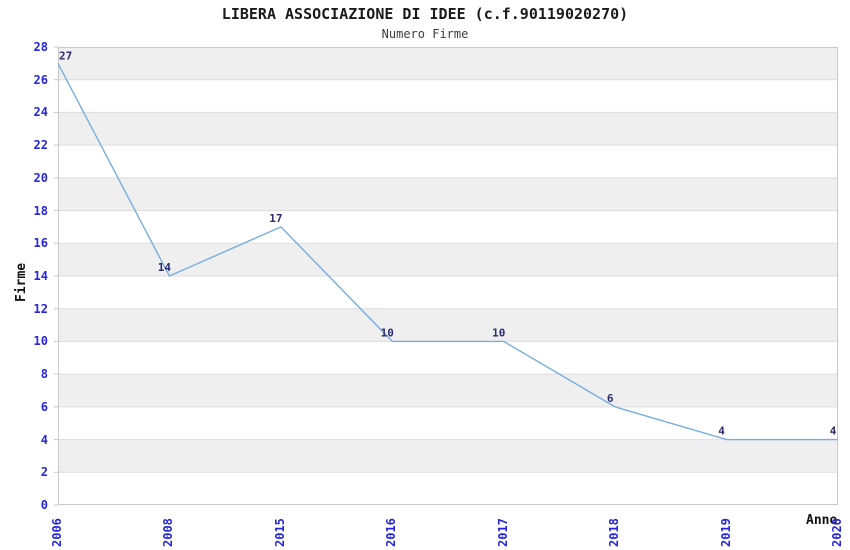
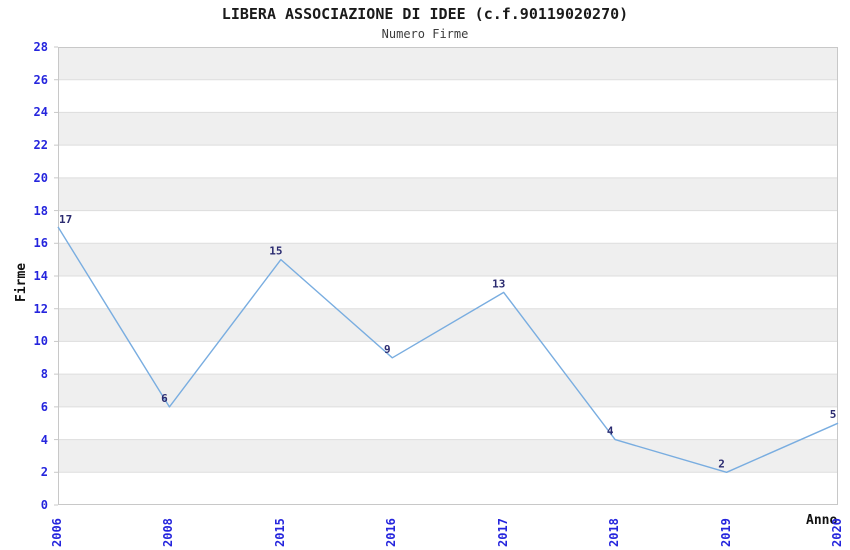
2006: 27 -> 17
2008: 14 -> 6
2015: 17 -> 15
2016: 10 -> 9
2017: 10 -> 13
2018: 6 -> 4
2019: 4 -> 2
2020: 4 -> 5
